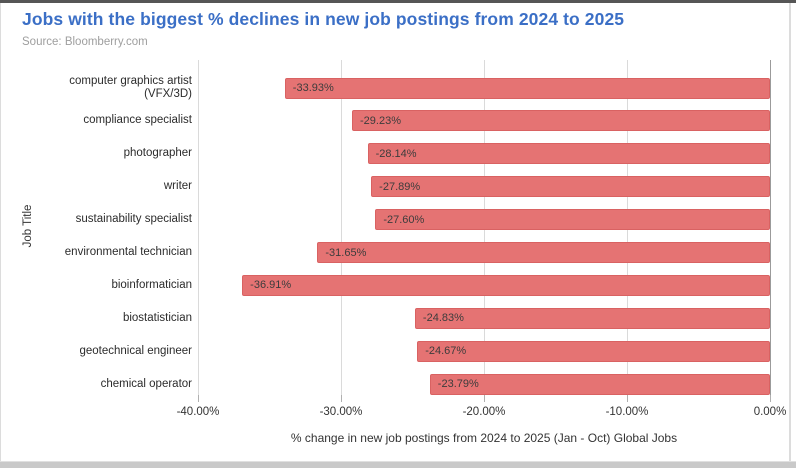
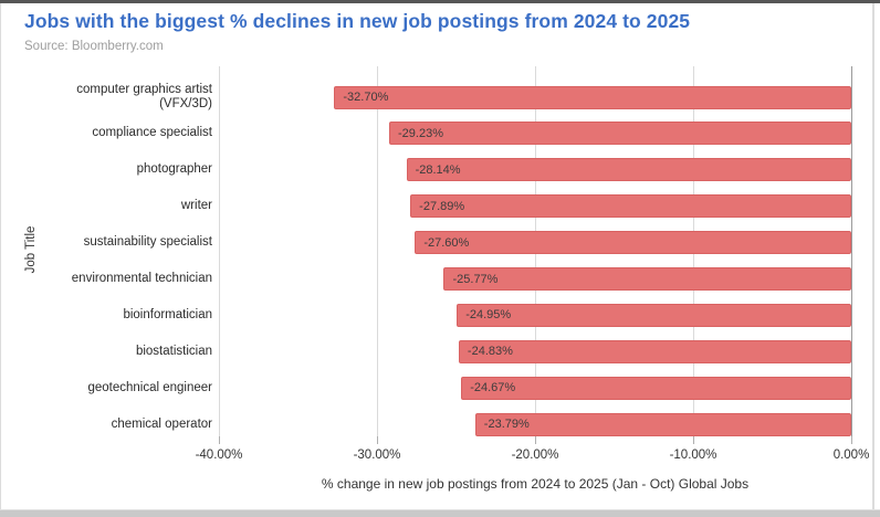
computer graphics artist (VFX/3D): -33.93% -> -32.70%
environmental technician: -31.65% -> -25.77%
bioinformatician: -36.91% -> -24.95%
